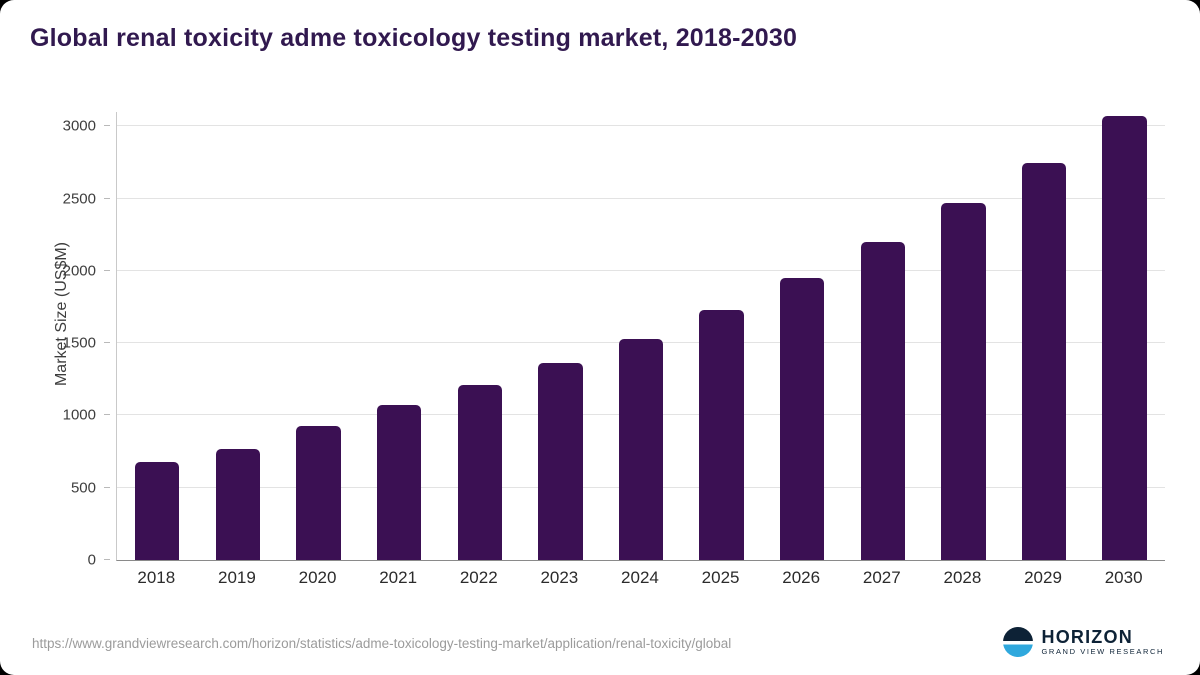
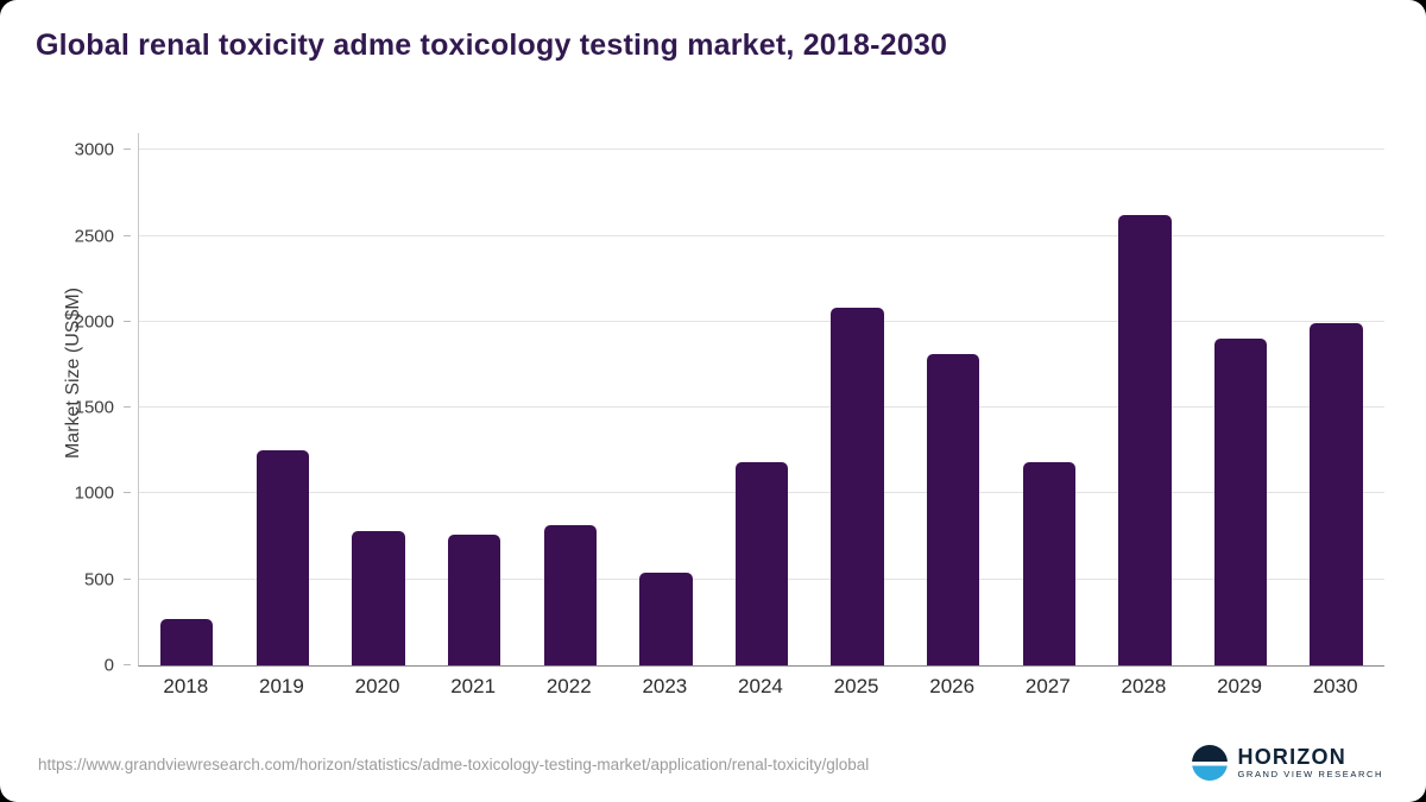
2018: 680 -> 270
2019: 760 -> 1250
2020: 920 -> 780
2021: 1070 -> 760
2022: 1210 -> 820
2023: 1360 -> 540
2024: 1530 -> 1180
2025: 1730 -> 2080
2026: 1950 -> 1810
2027: 2200 -> 1180
2028: 2470 -> 2620
2029: 2750 -> 1900
2030: 3070 -> 1990
